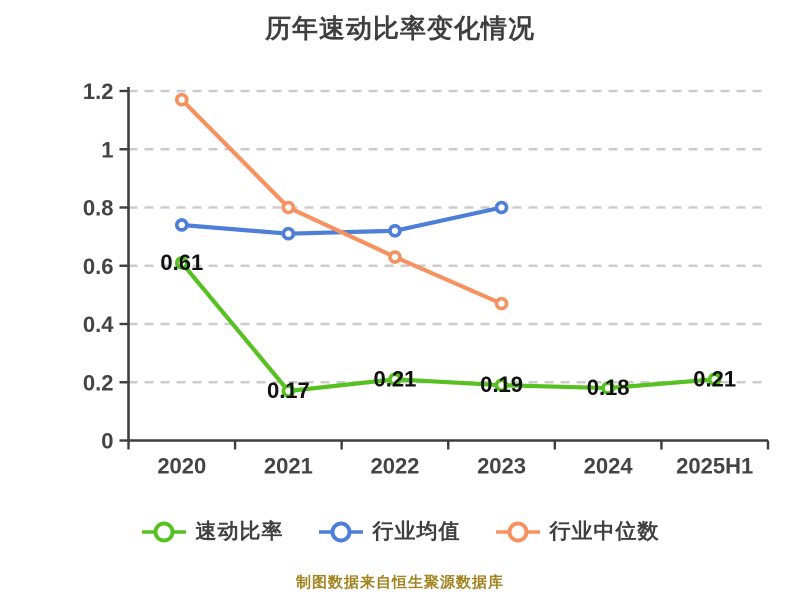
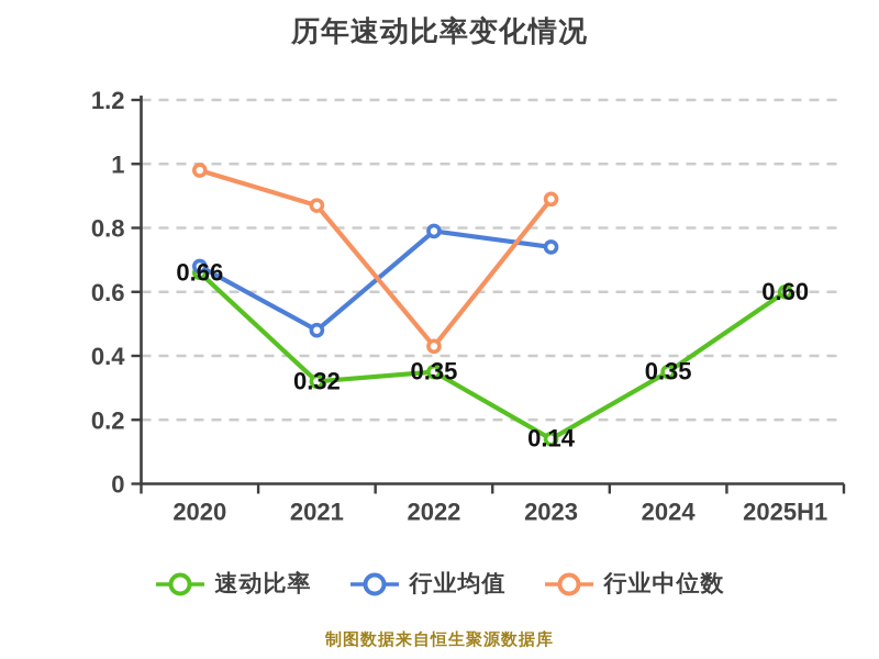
速动比率/2020: 0.61 -> 0.66
行业均值/2020: 0.74 -> 0.68
行业中位数/2020: 1.17 -> 0.98
速动比率/2021: 0.17 -> 0.32
行业均值/2021: 0.71 -> 0.48
行业中位数/2021: 0.80 -> 0.87
速动比率/2022: 0.21 -> 0.35
行业均值/2022: 0.72 -> 0.79
行业中位数/2022: 0.63 -> 0.43
速动比率/2023: 0.19 -> 0.14
行业均值/2023: 0.80 -> 0.74
行业中位数/2023: 0.47 -> 0.89
速动比率/2024: 0.18 -> 0.35
速动比率/2025H1: 0.21 -> 0.60
